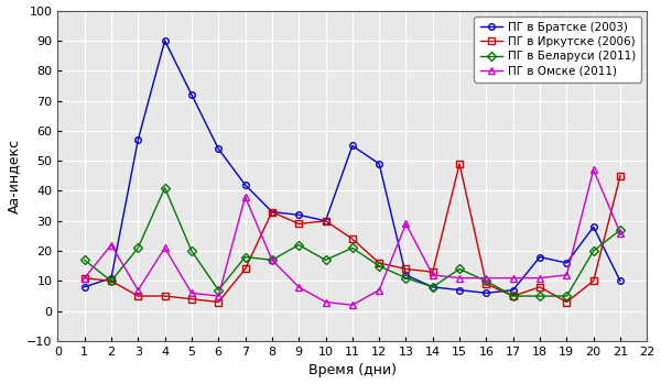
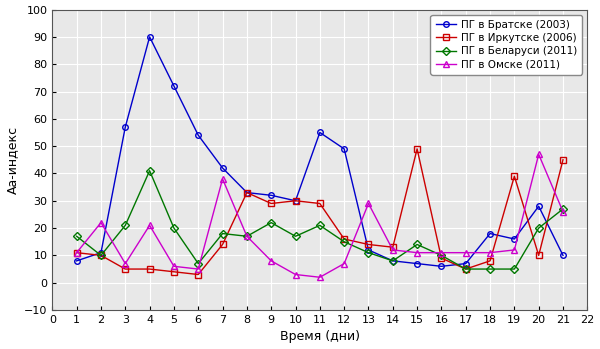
ПГ в Иркутске (2006)/11: 24 -> 29
ПГ в Иркутске (2006)/19: 3 -> 39
